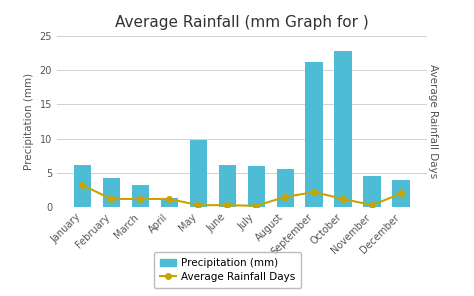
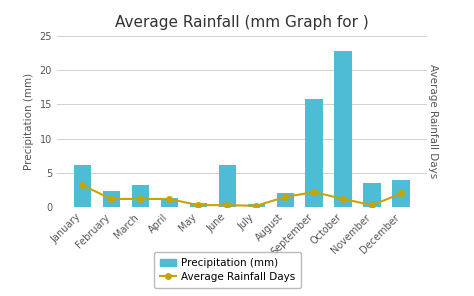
Precipitation (mm)/February: 4.2 -> 2.3
Precipitation (mm)/May: 9.8 -> 0.6
Precipitation (mm)/July: 6.0 -> 0.4
Precipitation (mm)/August: 5.6 -> 2.1
Precipitation (mm)/September: 21.2 -> 15.7
Precipitation (mm)/November: 4.6 -> 3.5
